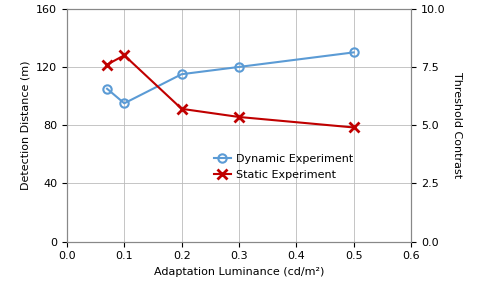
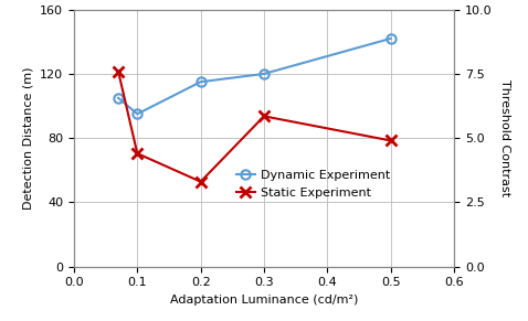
Static Experiment/0.1: 8.00 -> 4.40
Static Experiment/0.2: 5.70 -> 3.30
Static Experiment/0.3: 5.35 -> 5.85
Dynamic Experiment/0.5: 130 -> 142
